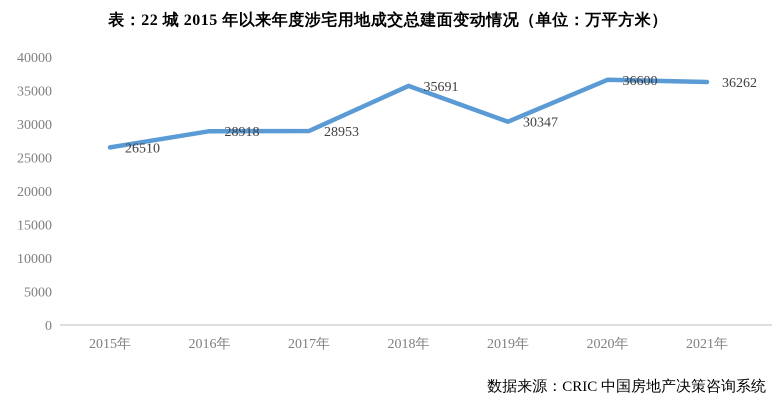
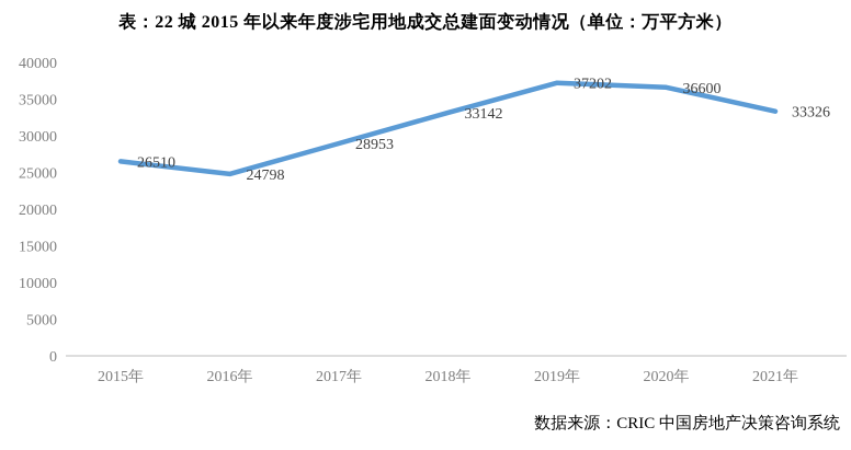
2016年: 28918 -> 24798
2018年: 35691 -> 33142
2019年: 30347 -> 37202
2021年: 36262 -> 33326
